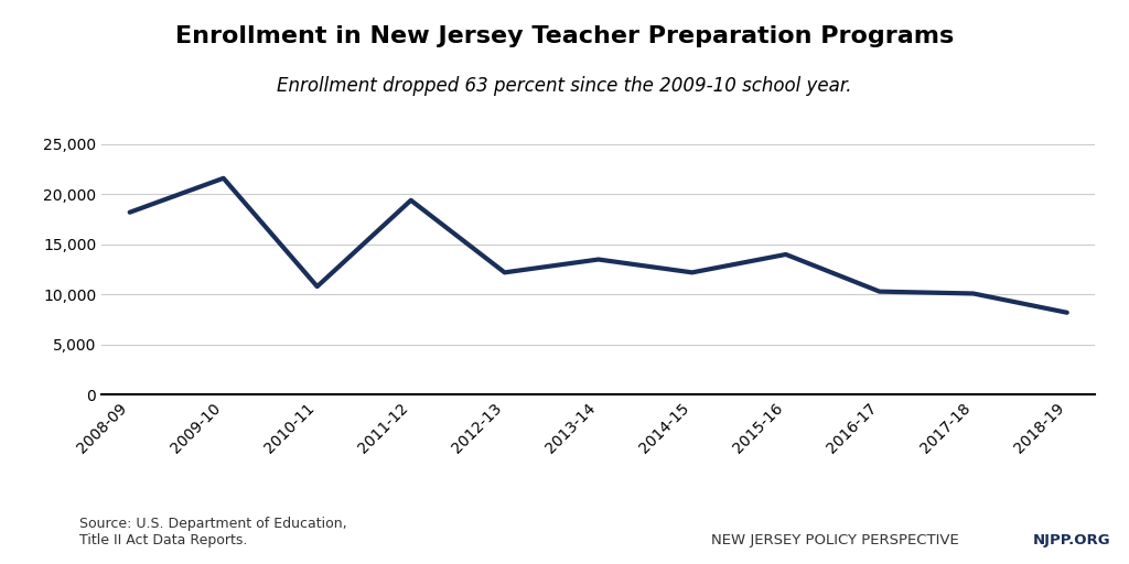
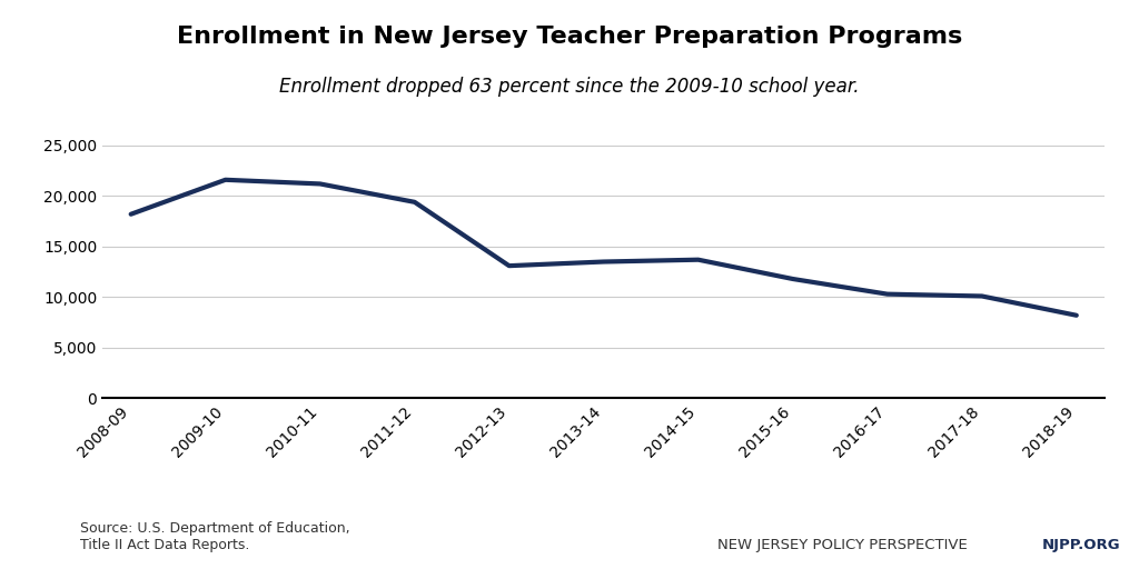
2010-11: 10,800 -> 21,200
2012-13: 12,200 -> 13,100
2014-15: 12,200 -> 13,700
2015-16: 14,000 -> 11,800
